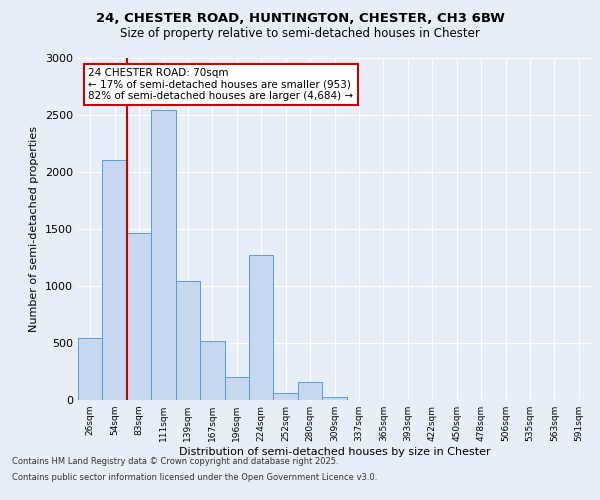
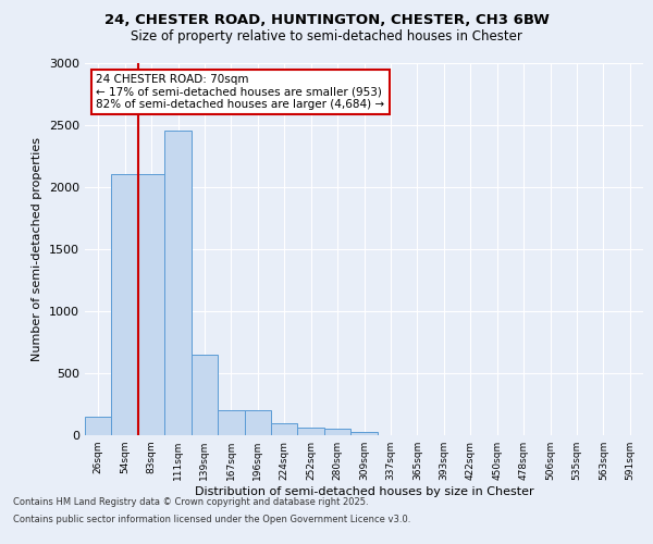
26sqm: 540 -> 150
83sqm: 1460 -> 2100
111sqm: 2540 -> 2450
139sqm: 1040 -> 650
167sqm: 520 -> 200
224sqm: 1270 -> 100
280sqm: 160 -> 50
